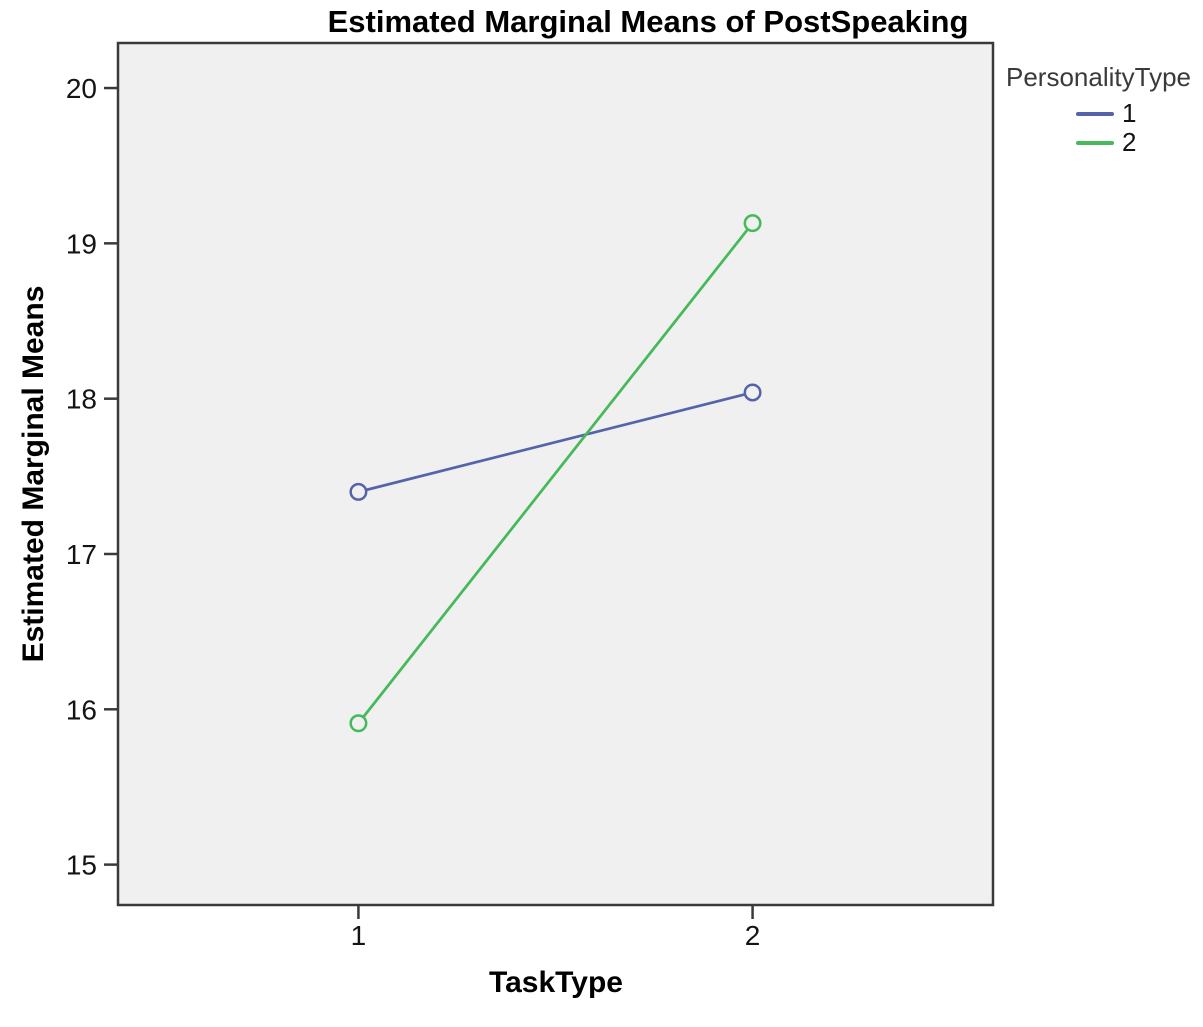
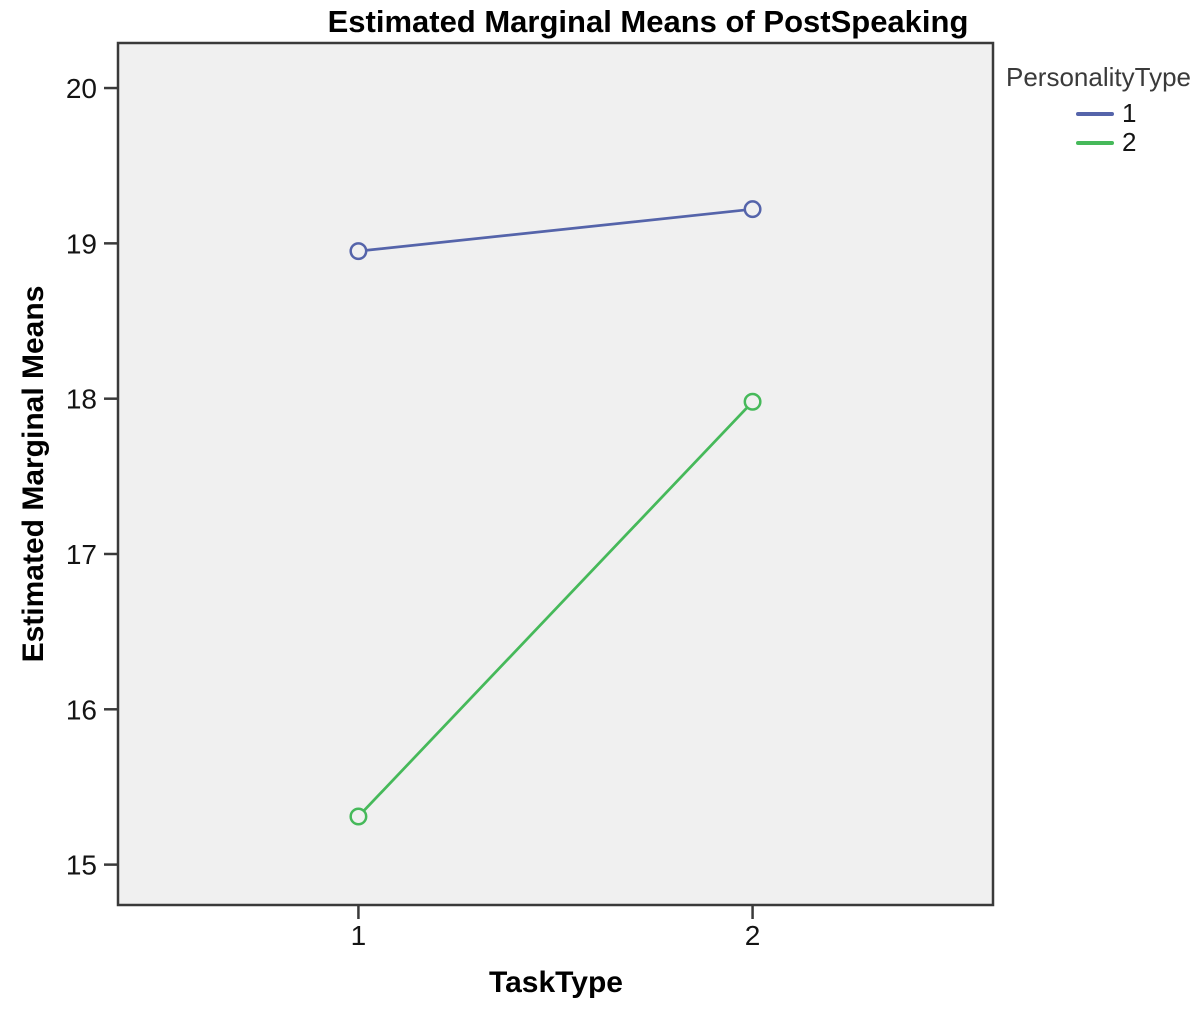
1/1: 17.40 -> 18.95
2/1: 15.91 -> 15.31
1/2: 18.04 -> 19.22
2/2: 19.13 -> 17.98
